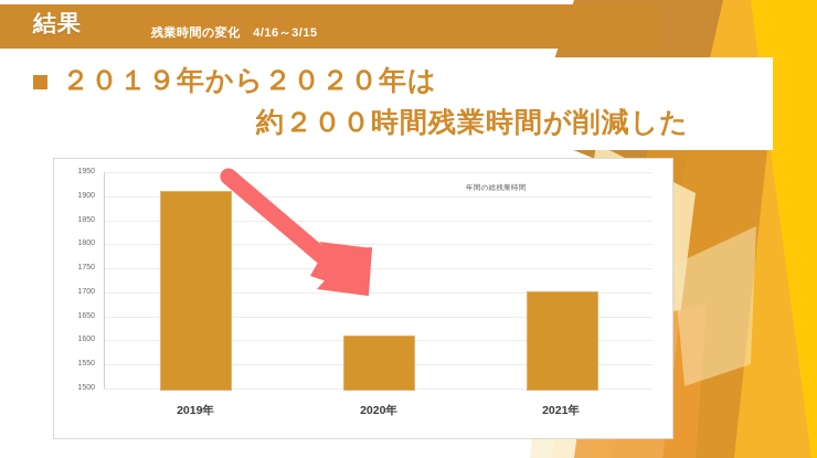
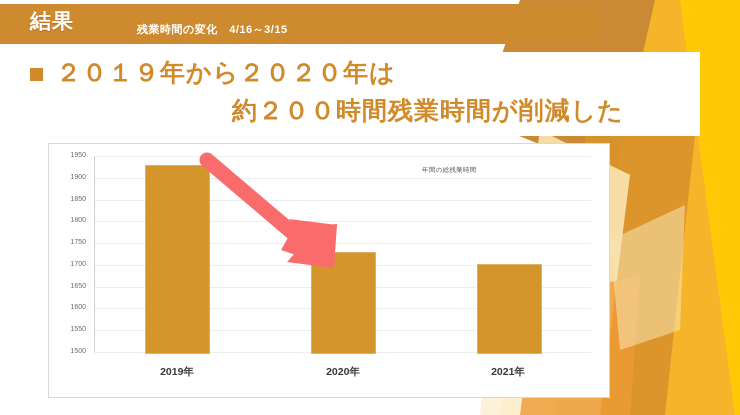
2019年: 1910 -> 1930
2020年: 1610 -> 1730
